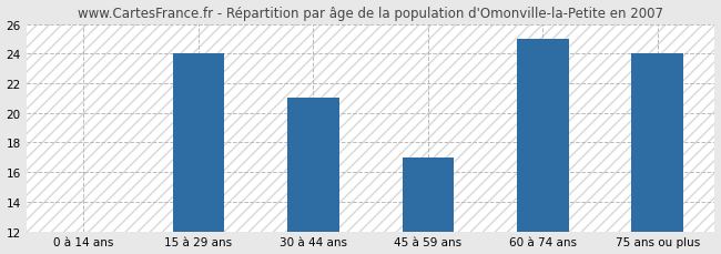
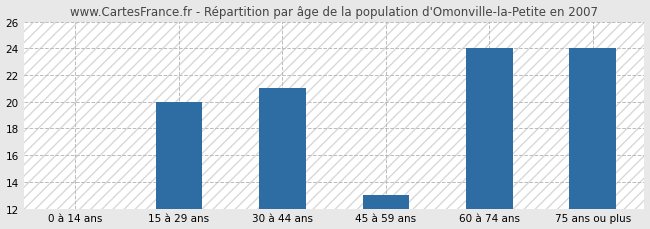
15 à 29 ans: 24 -> 20
45 à 59 ans: 17 -> 13
60 à 74 ans: 25 -> 24
